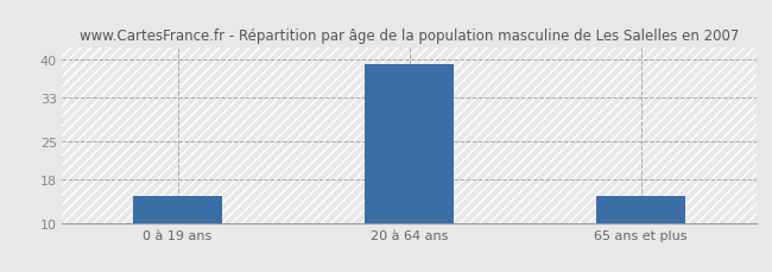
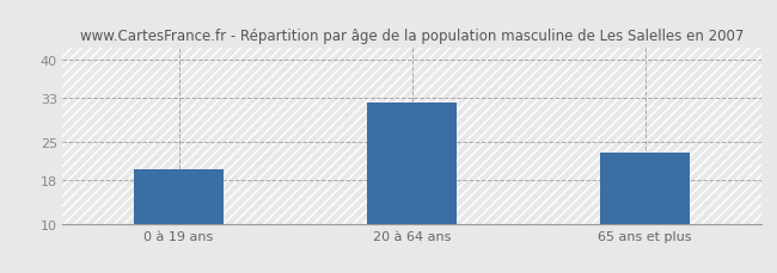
0 à 19 ans: 15 -> 20
20 à 64 ans: 39 -> 32
65 ans et plus: 15 -> 23
